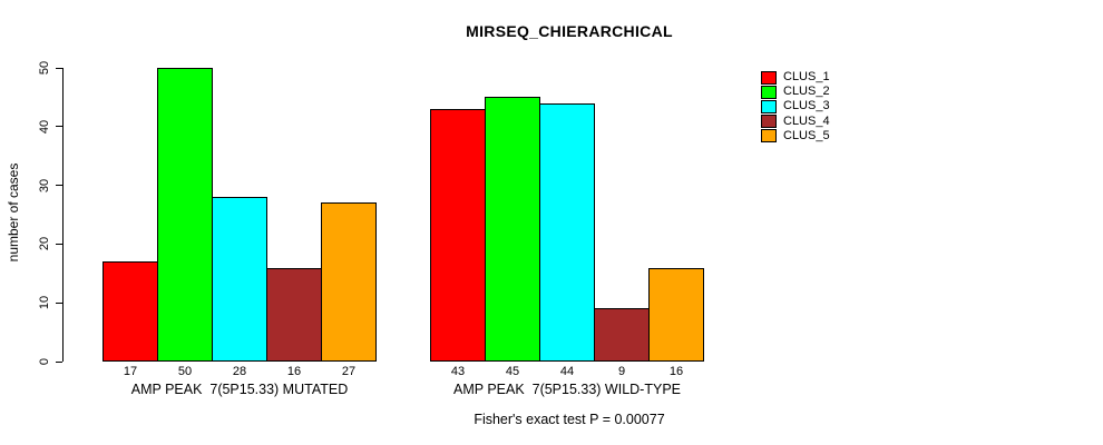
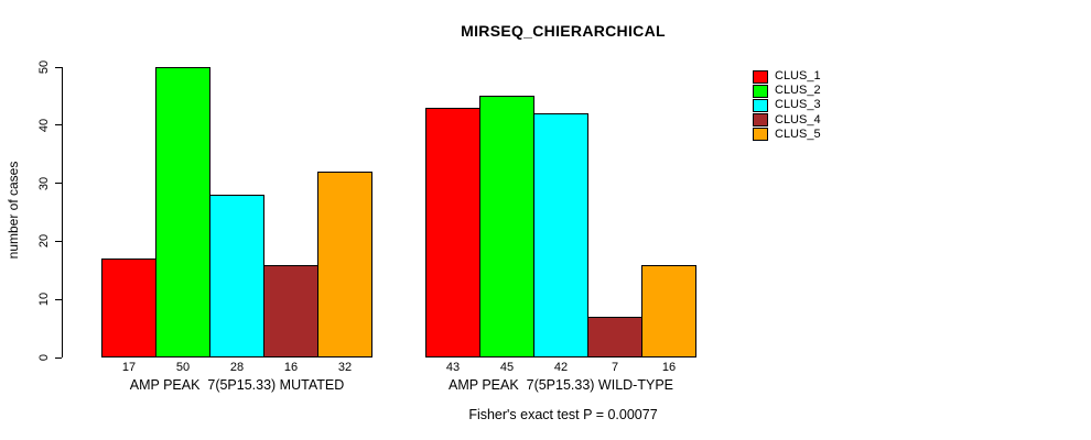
CLUS_5/AMP PEAK 7(5P15.33) MUTATED: 27 -> 32
CLUS_3/AMP PEAK 7(5P15.33) WILD-TYPE: 44 -> 42
CLUS_4/AMP PEAK 7(5P15.33) WILD-TYPE: 9 -> 7
